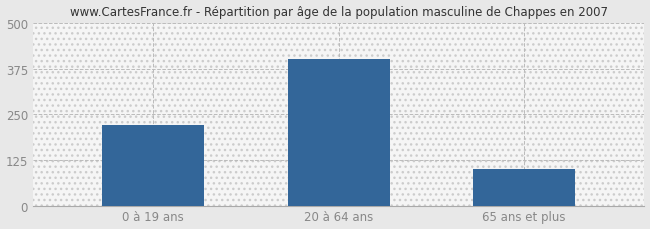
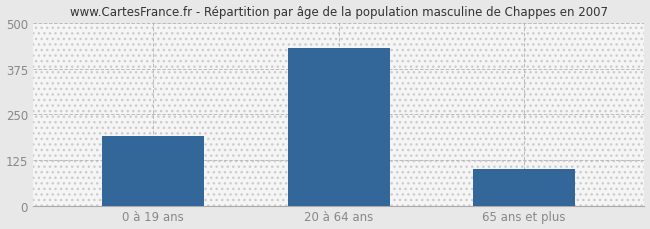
0 à 19 ans: 220 -> 190
20 à 64 ans: 400 -> 430
